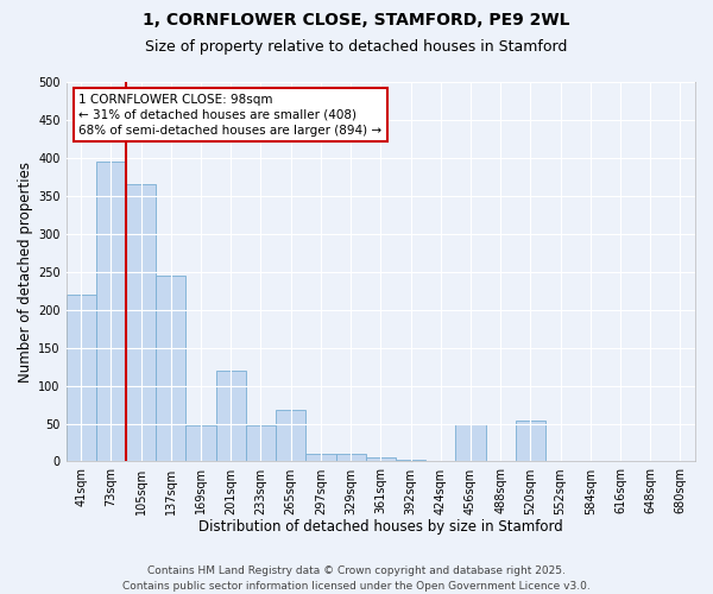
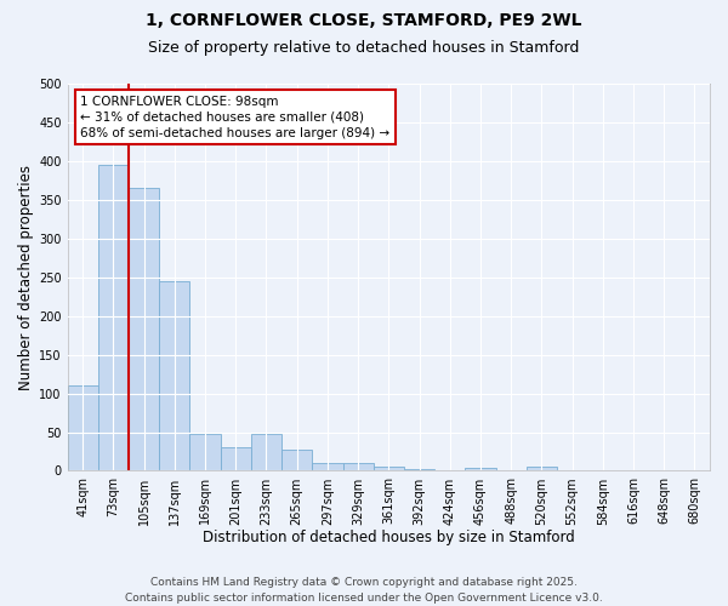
41sqm: 220 -> 110
201sqm: 120 -> 30
265sqm: 68 -> 28
456sqm: 50 -> 4
520sqm: 54 -> 5
